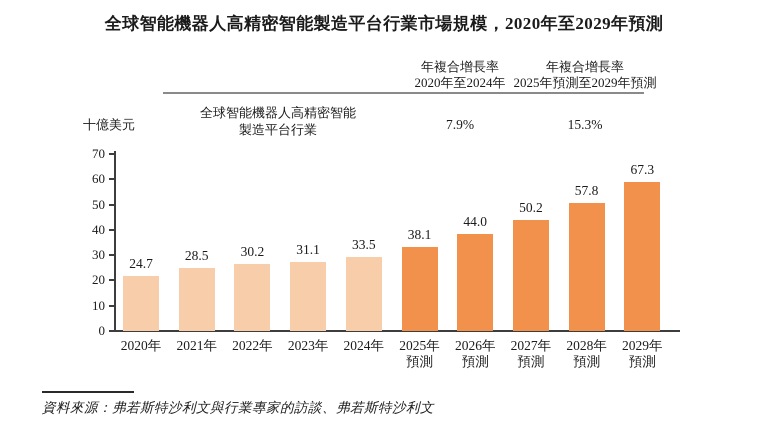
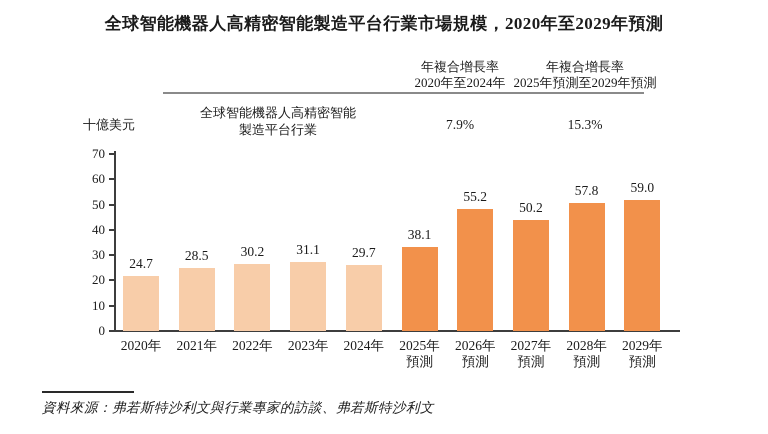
2024年: 33.5 -> 29.7
2026年預測: 44.0 -> 55.2
2029年預測: 67.3 -> 59.0
